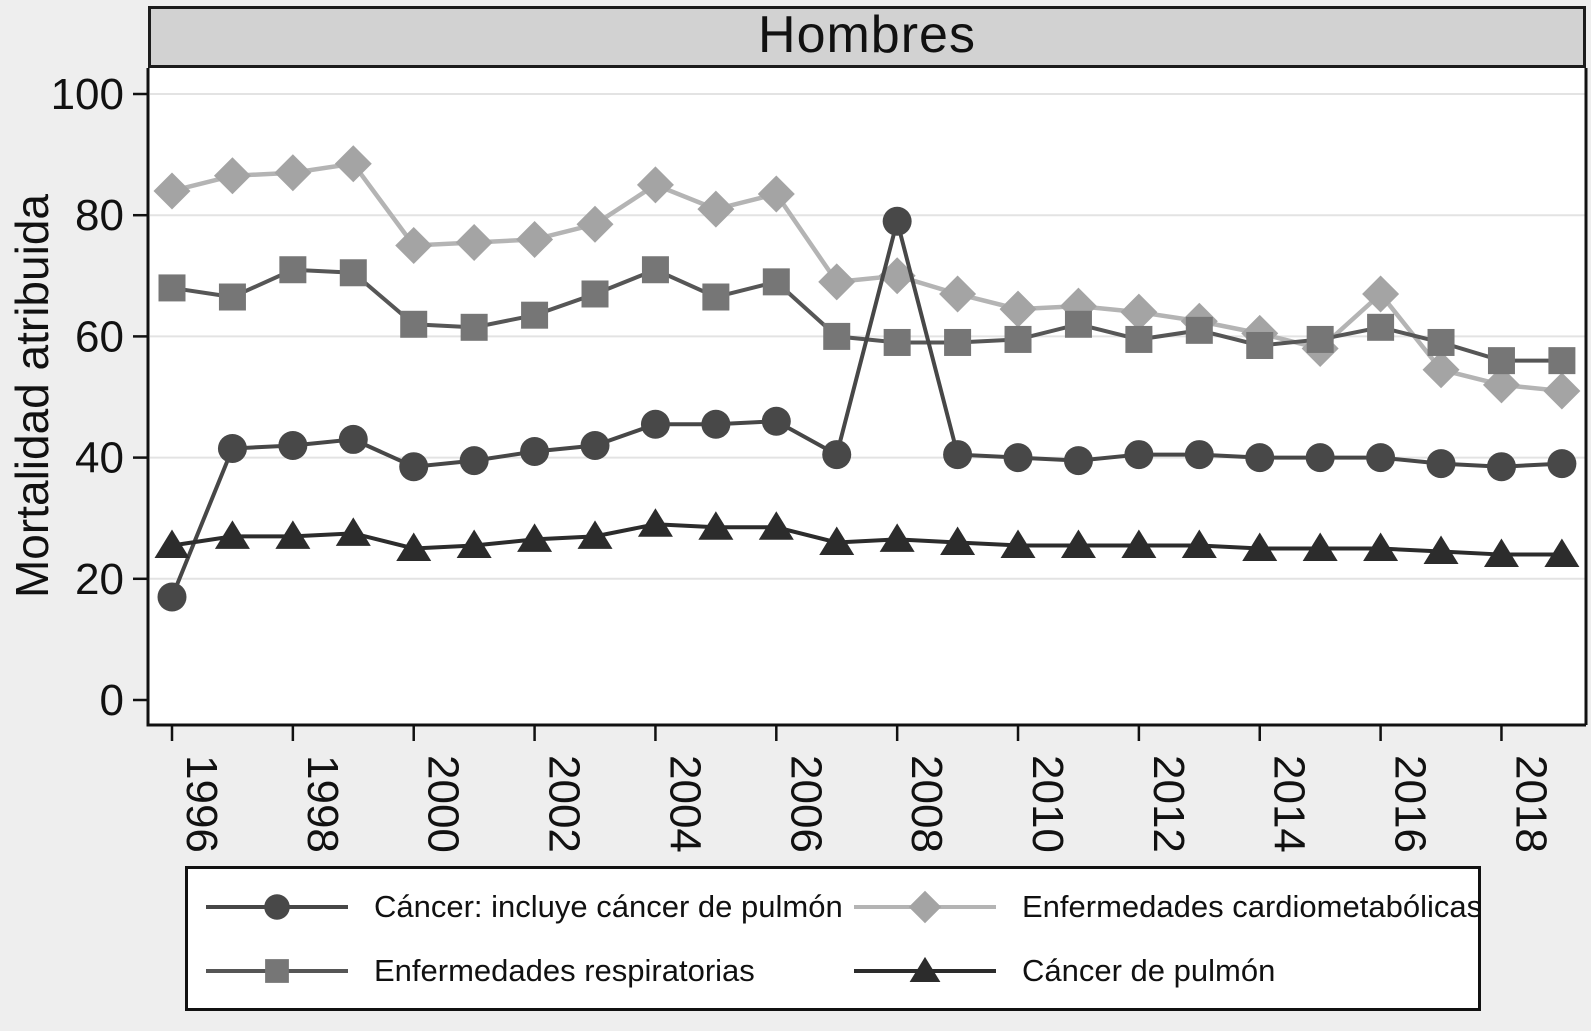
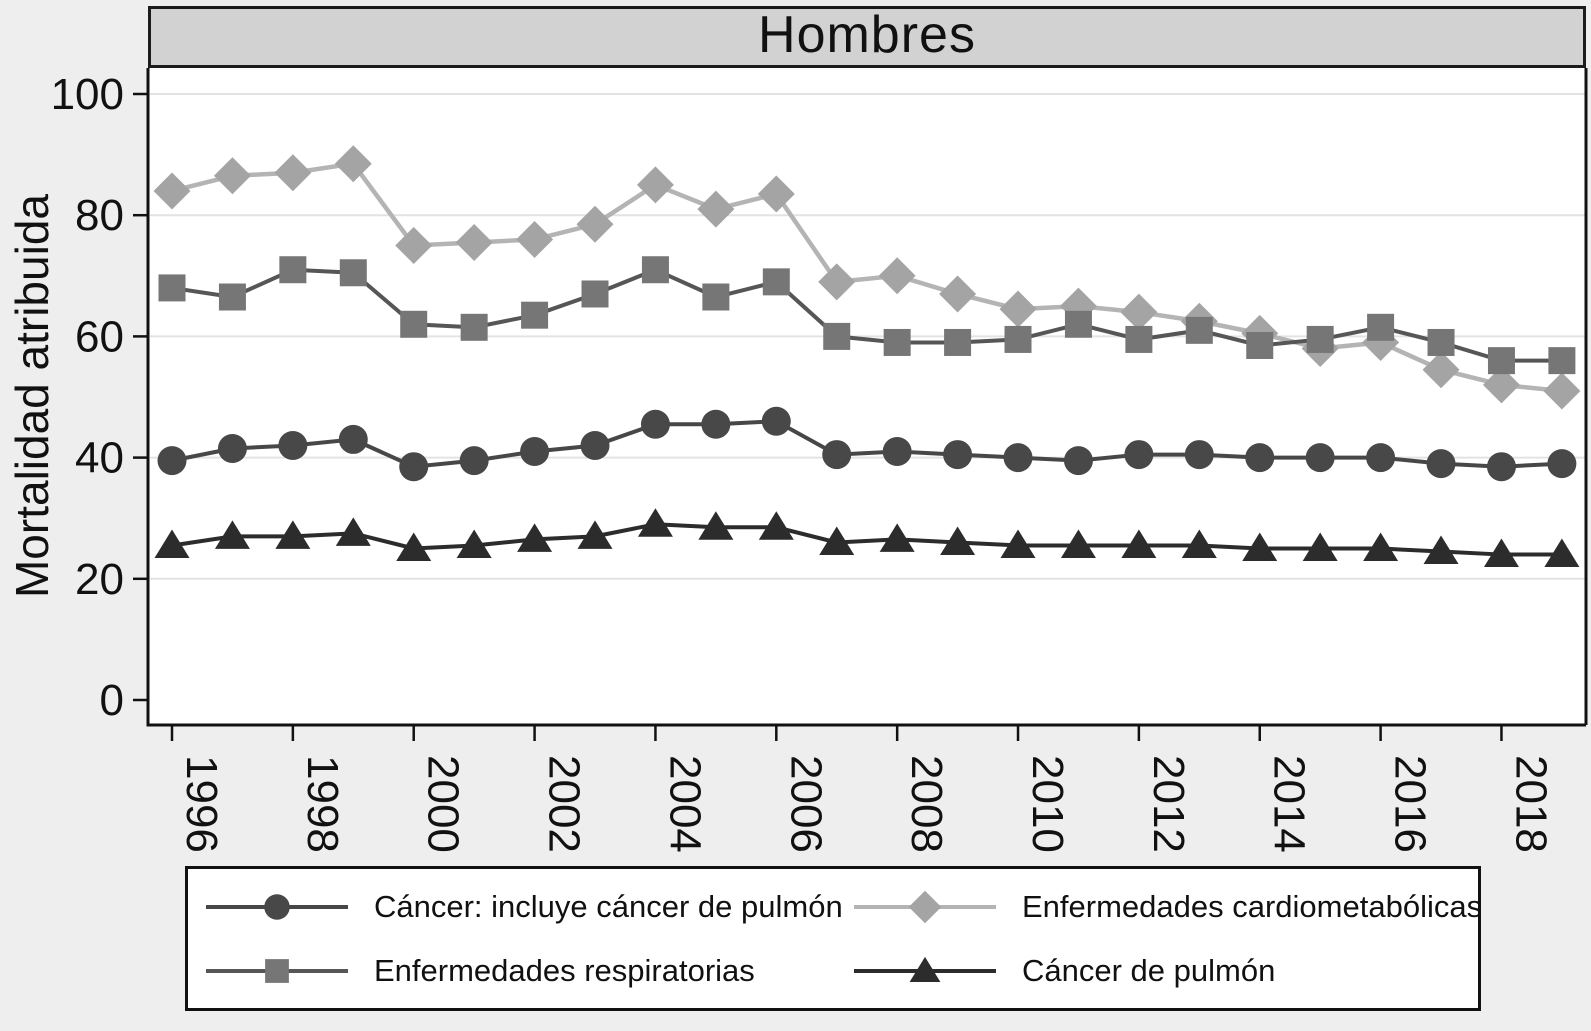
Cáncer: incluye cáncer de pulmón/1996: 17 -> 40
Cáncer: incluye cáncer de pulmón/2008: 79 -> 41
Enfermedades cardiometabólicas/2016: 67 -> 59
